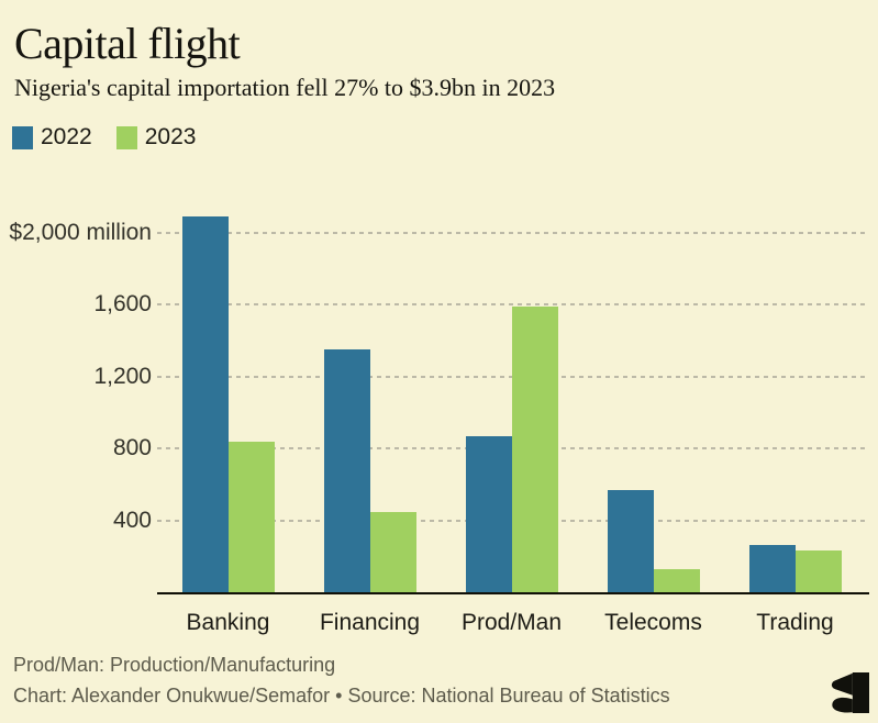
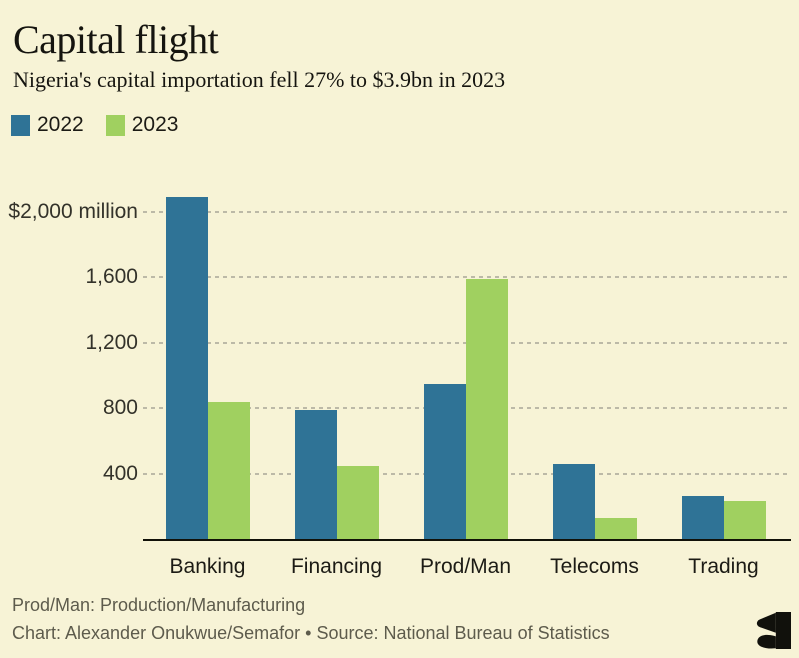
2022/Financing: 1350 -> 790
2022/Prod/Man: 870 -> 940
2022/Telecoms: 570 -> 460
